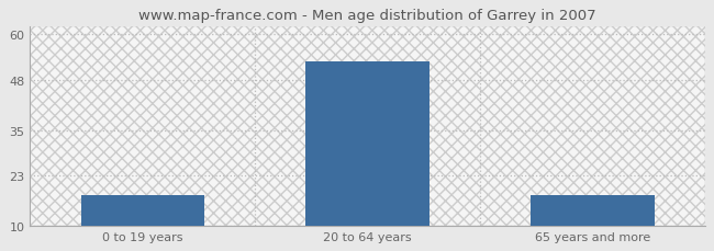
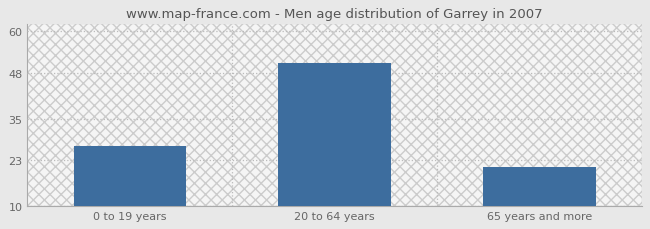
0 to 19 years: 18 -> 27
20 to 64 years: 53 -> 51
65 years and more: 18 -> 21
